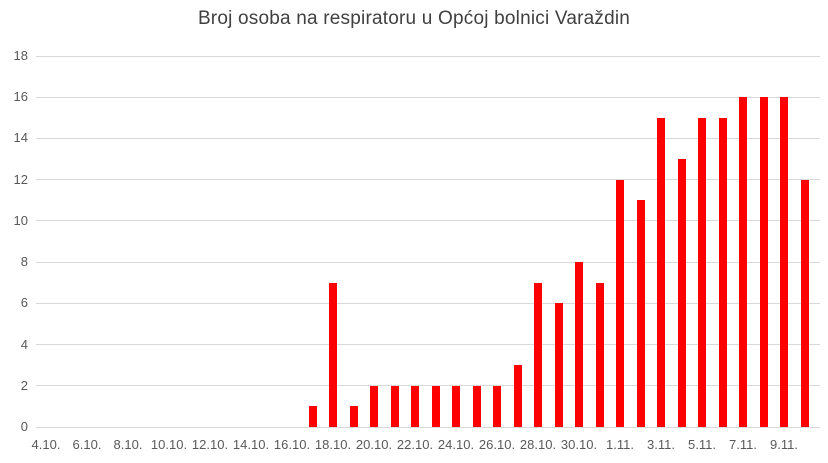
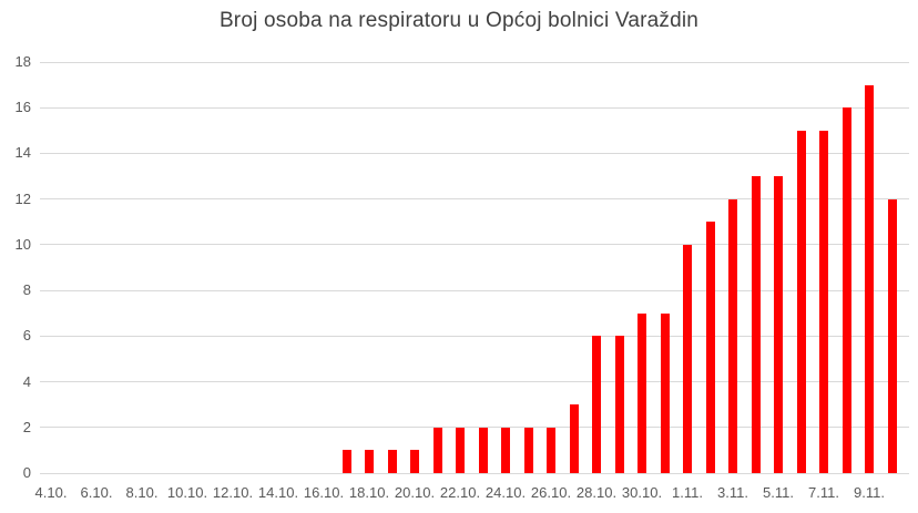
18.10.: 7 -> 1
20.10.: 2 -> 1
28.10.: 7 -> 6
30.10.: 8 -> 7
1.11.: 12 -> 10
3.11.: 15 -> 12
5.11.: 15 -> 13
7.11.: 16 -> 15
9.11.: 16 -> 17
